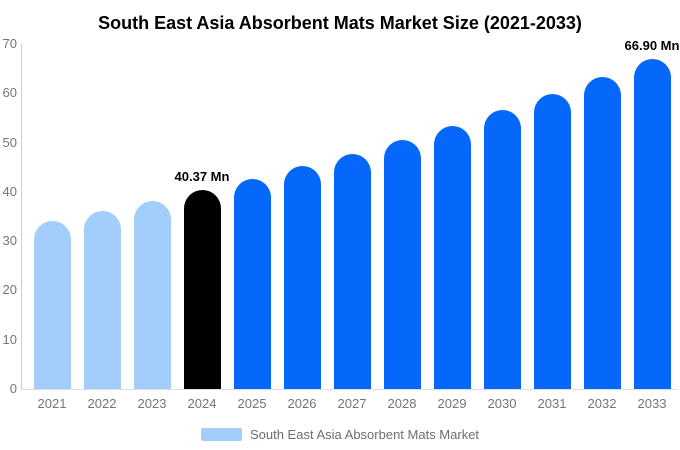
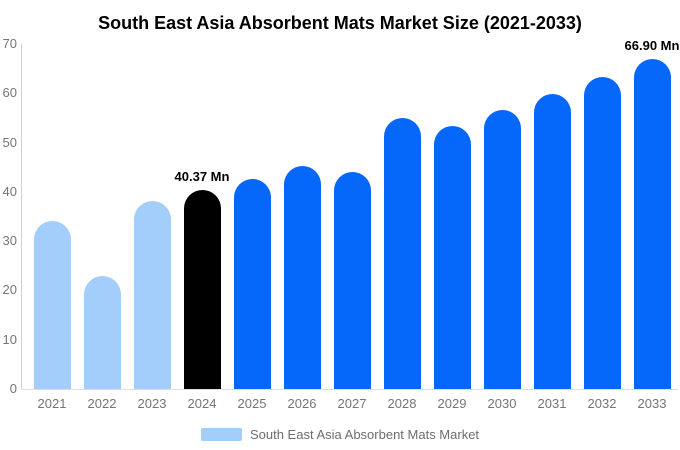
2022: 36 -> 23
2027: 48 -> 44
2028: 51 -> 55
